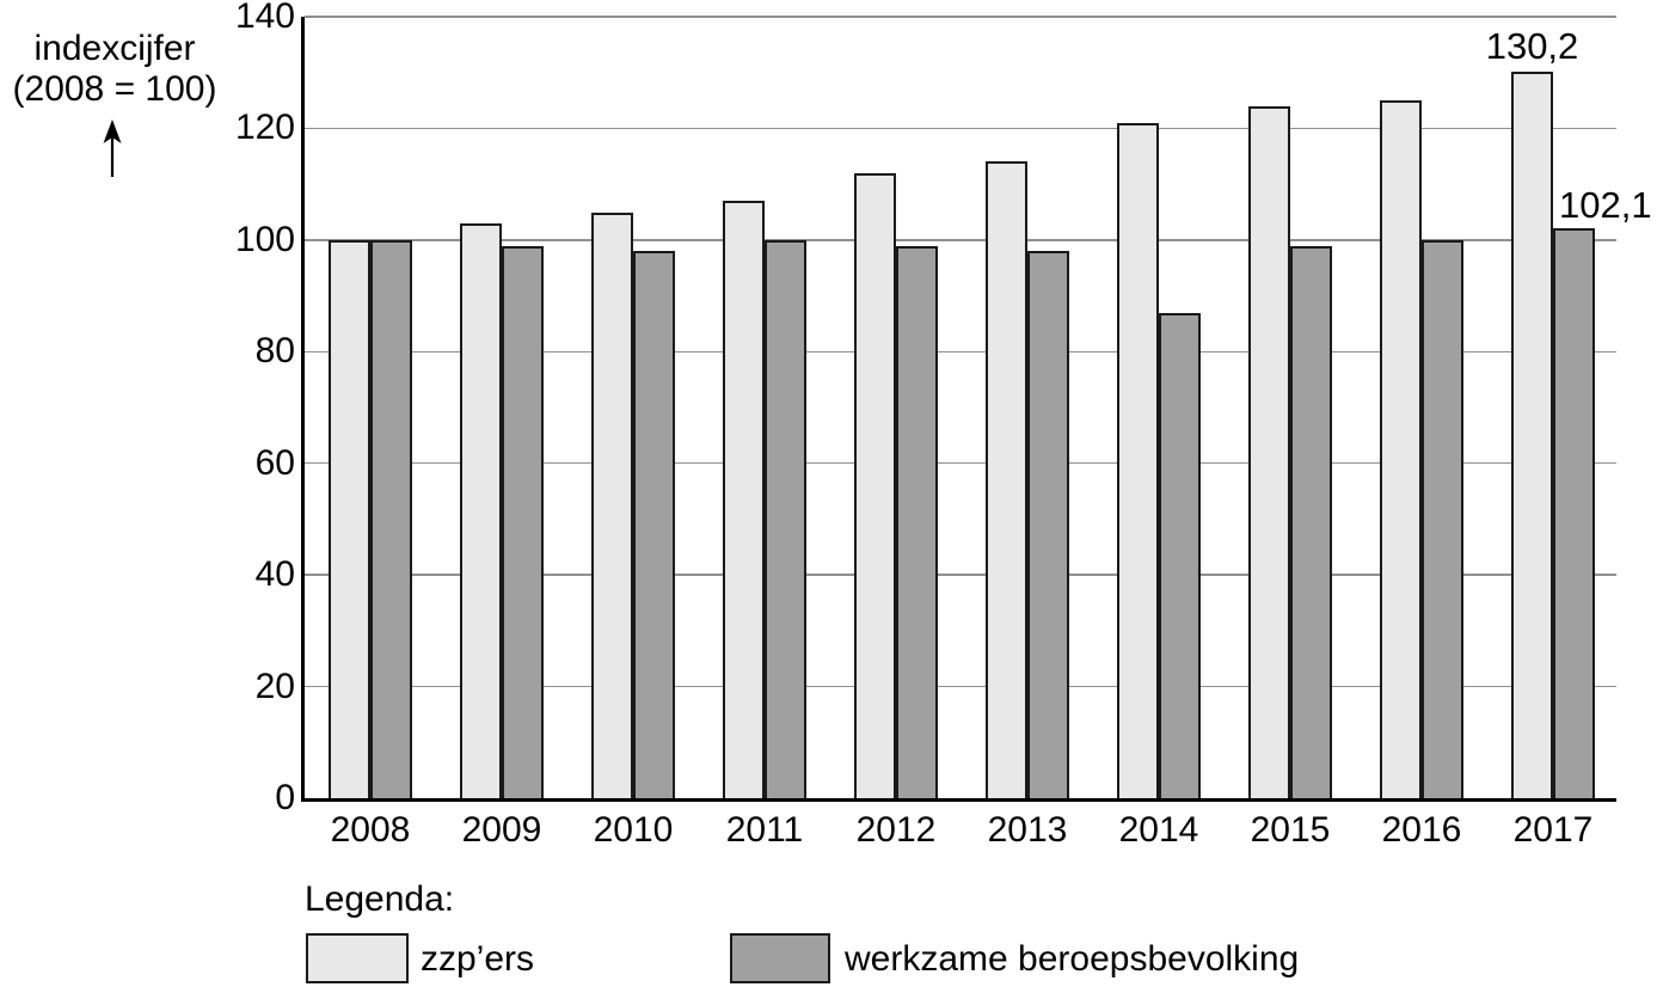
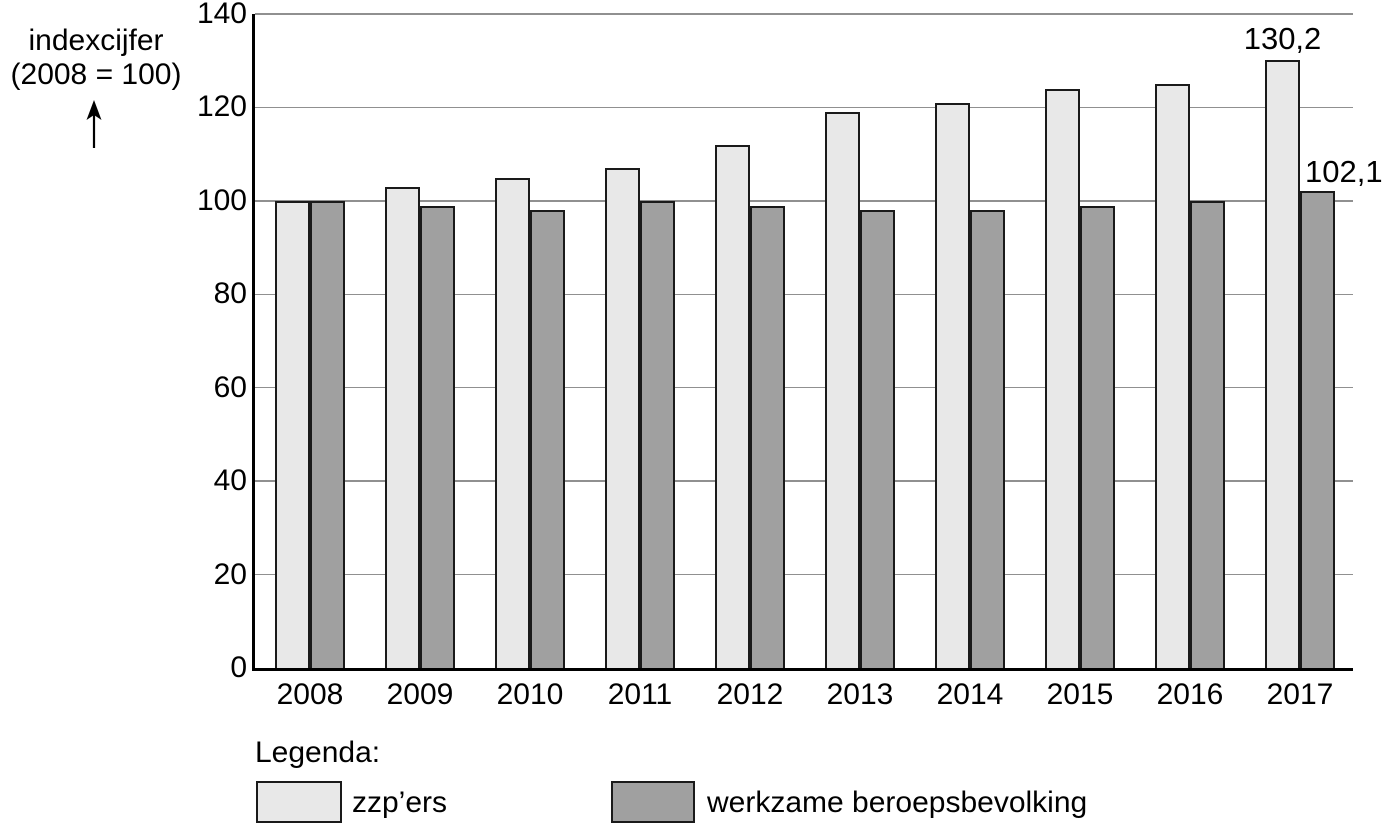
zzp’ers/2013: 114 -> 119
werkzame beroepsbevolking/2014: 87 -> 98
